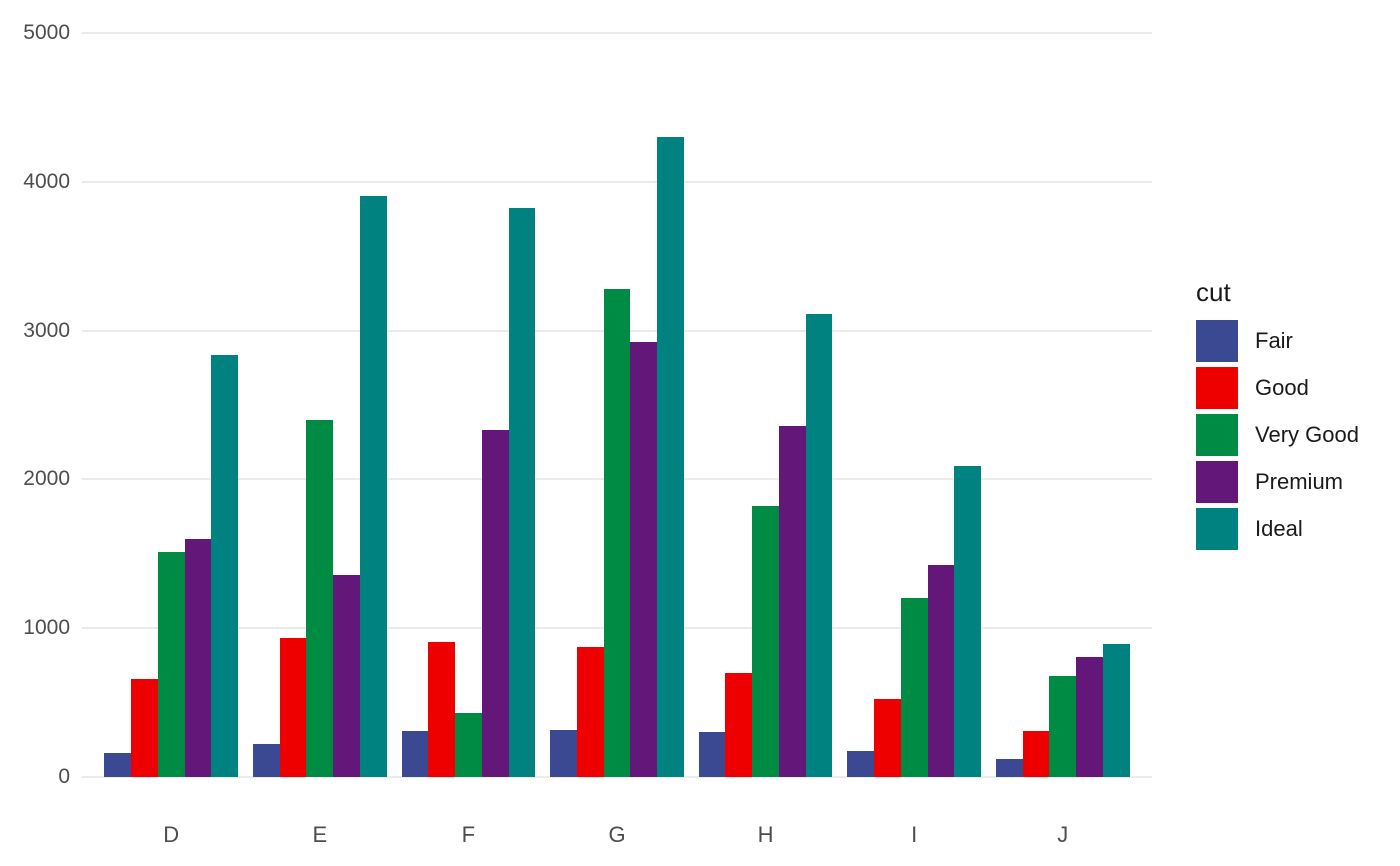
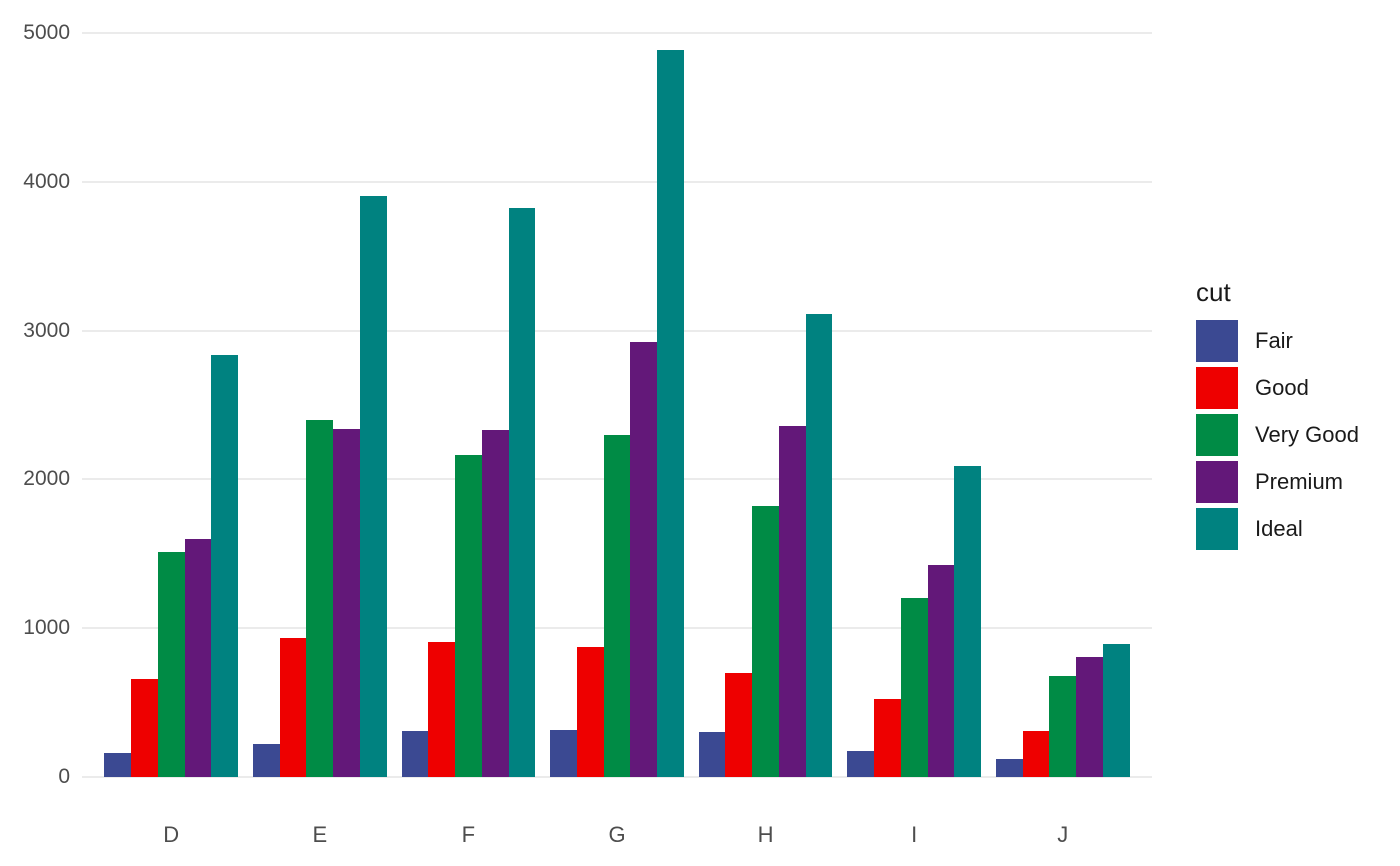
Premium/E: 1360 -> 2340
Very Good/F: 430 -> 2160
Very Good/G: 3280 -> 2300
Ideal/G: 4300 -> 4880
